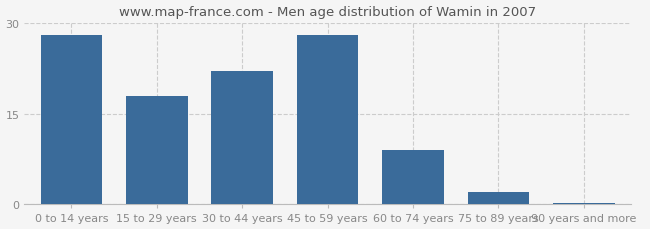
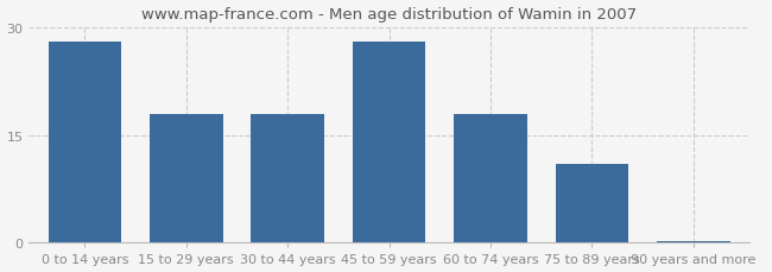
30 to 44 years: 22.0 -> 18.0
60 to 74 years: 9.0 -> 18.0
75 to 89 years: 2.0 -> 11.0
